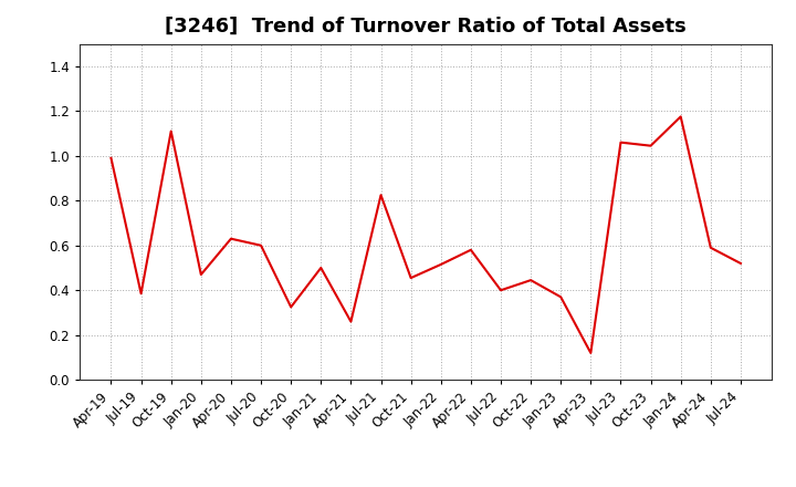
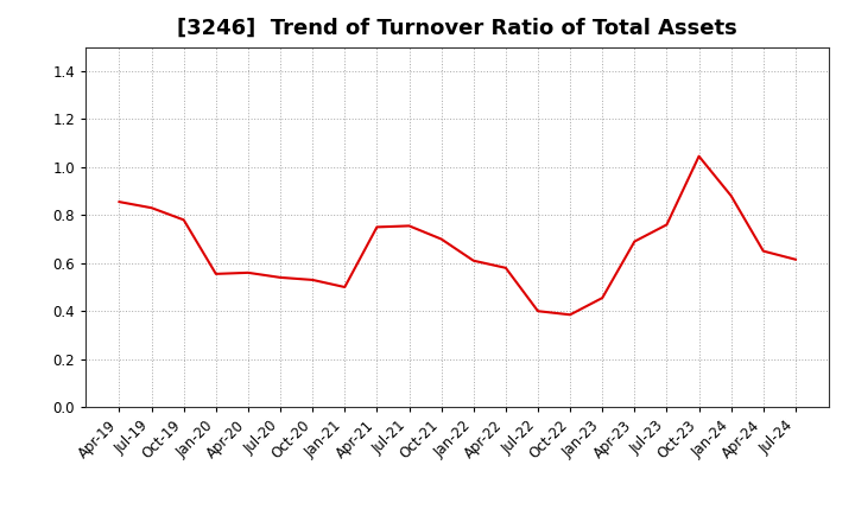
Apr-19: 0.990 -> 0.855
Jul-19: 0.385 -> 0.830
Oct-19: 1.110 -> 0.780
Jan-20: 0.470 -> 0.555
Apr-20: 0.630 -> 0.560
Jul-20: 0.600 -> 0.540
Oct-20: 0.325 -> 0.530
Apr-21: 0.260 -> 0.750
Jul-21: 0.825 -> 0.755
Oct-21: 0.455 -> 0.700
Jan-22: 0.515 -> 0.610
Oct-22: 0.445 -> 0.385
Jan-23: 0.370 -> 0.455
Apr-23: 0.120 -> 0.690
Jul-23: 1.060 -> 0.760
Jan-24: 1.175 -> 0.880
Apr-24: 0.590 -> 0.650
Jul-24: 0.520 -> 0.615
